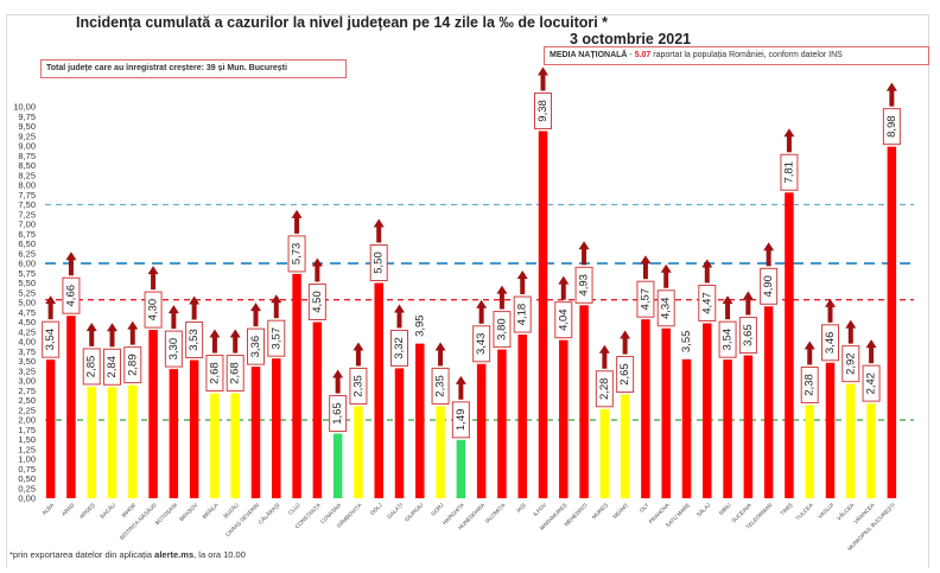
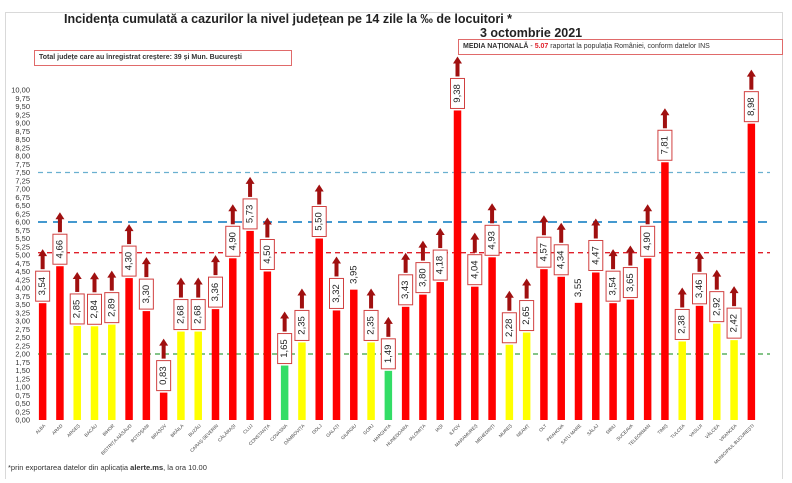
BRAȘOV: 3,53 -> 0,83
CĂLĂRAȘI: 3,57 -> 4,90
